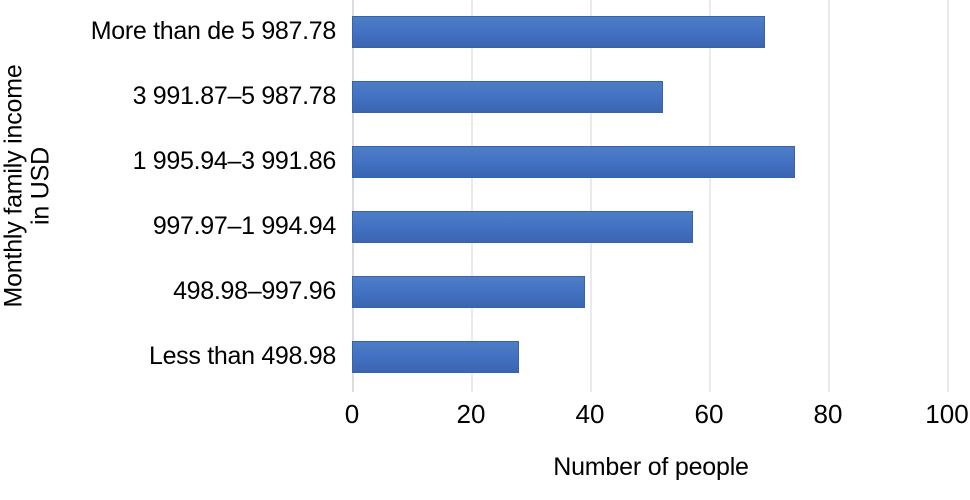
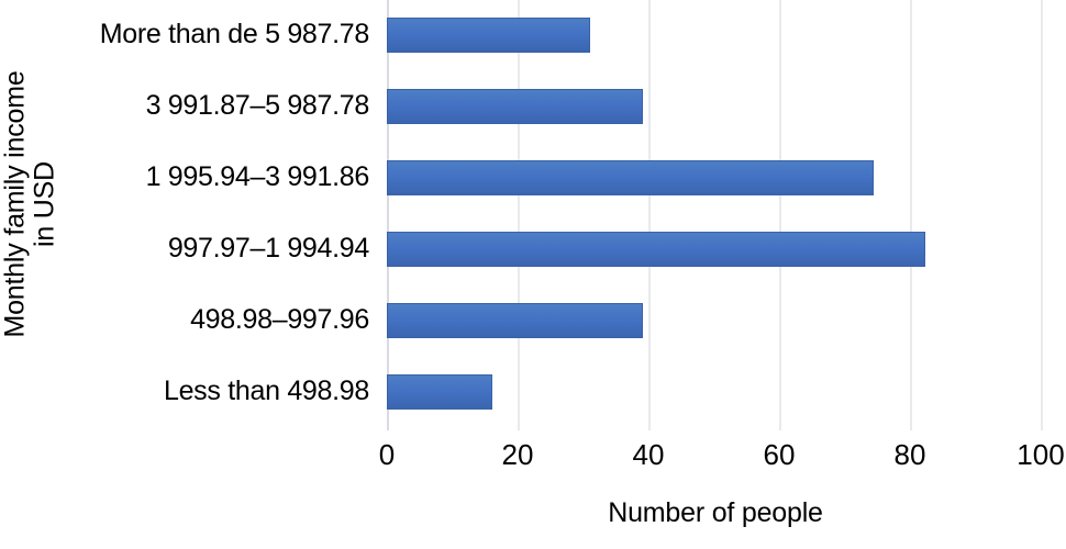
More than de 5 987.78: 69 -> 31
3 991.87–5 987.78: 52 -> 39
997.97–1 994.94: 57 -> 82
Less than 498.98: 28 -> 16
